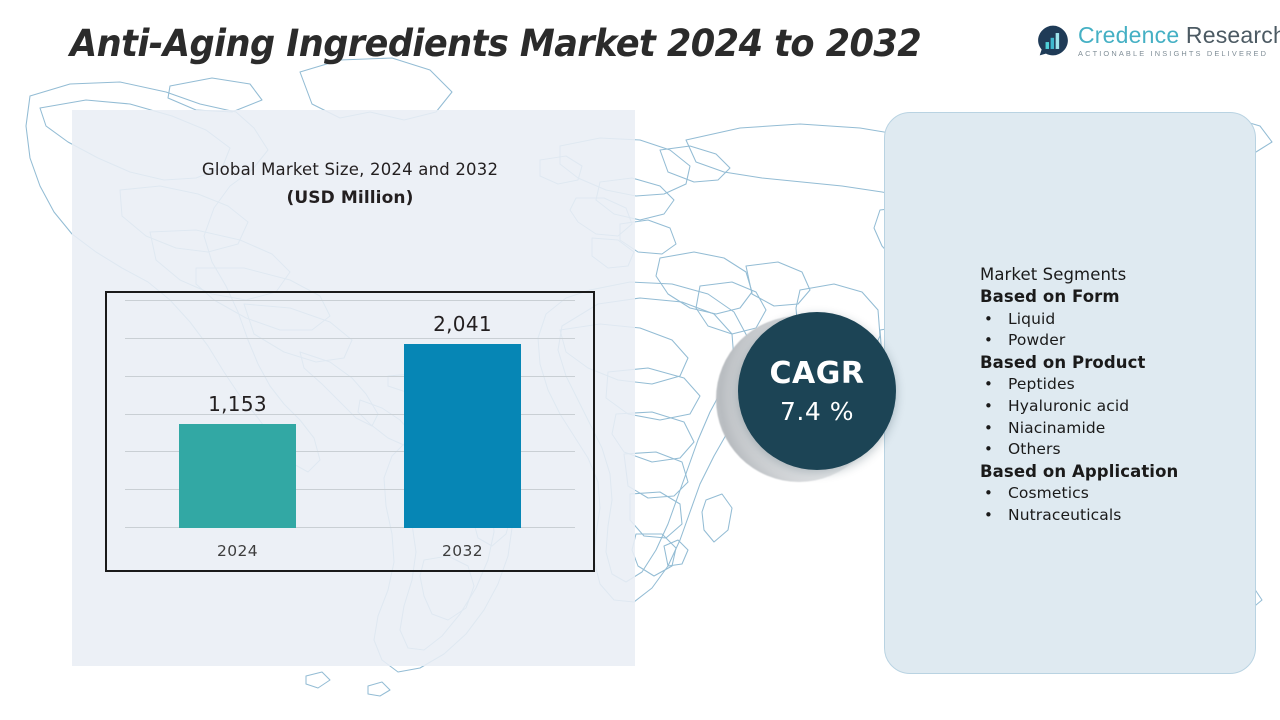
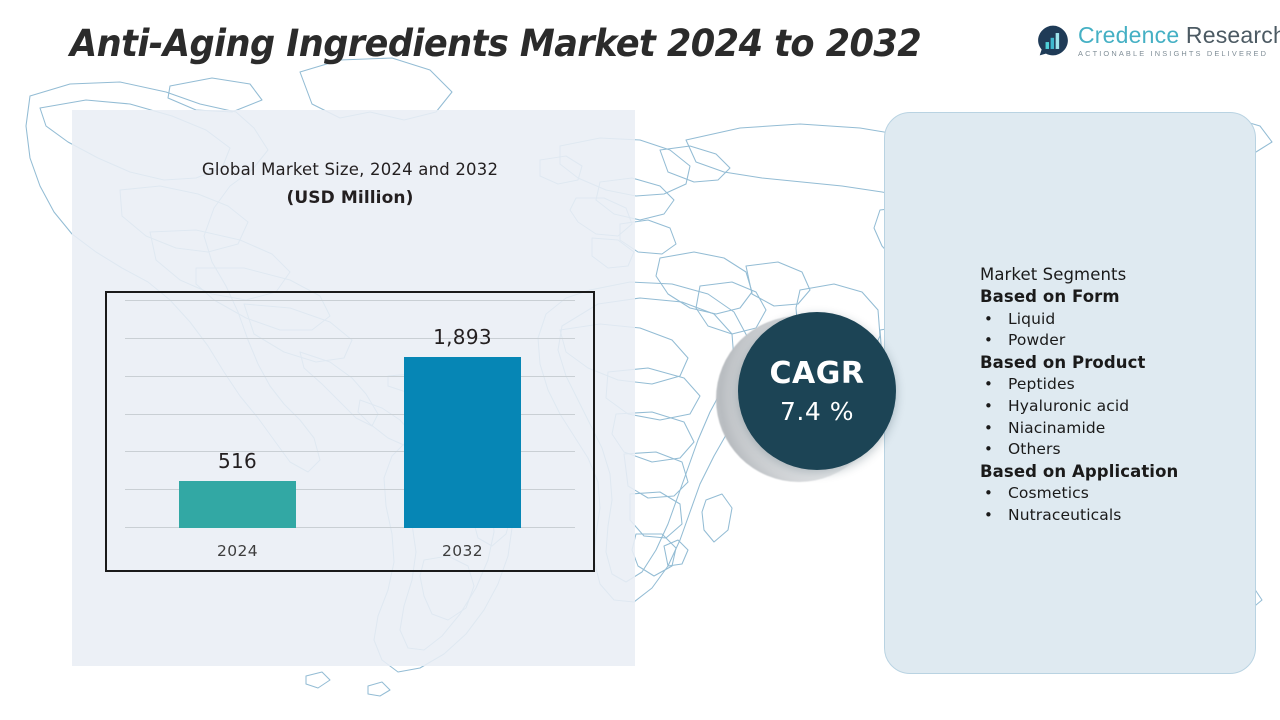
2024: 1,153 -> 516
2032: 2,041 -> 1,893
